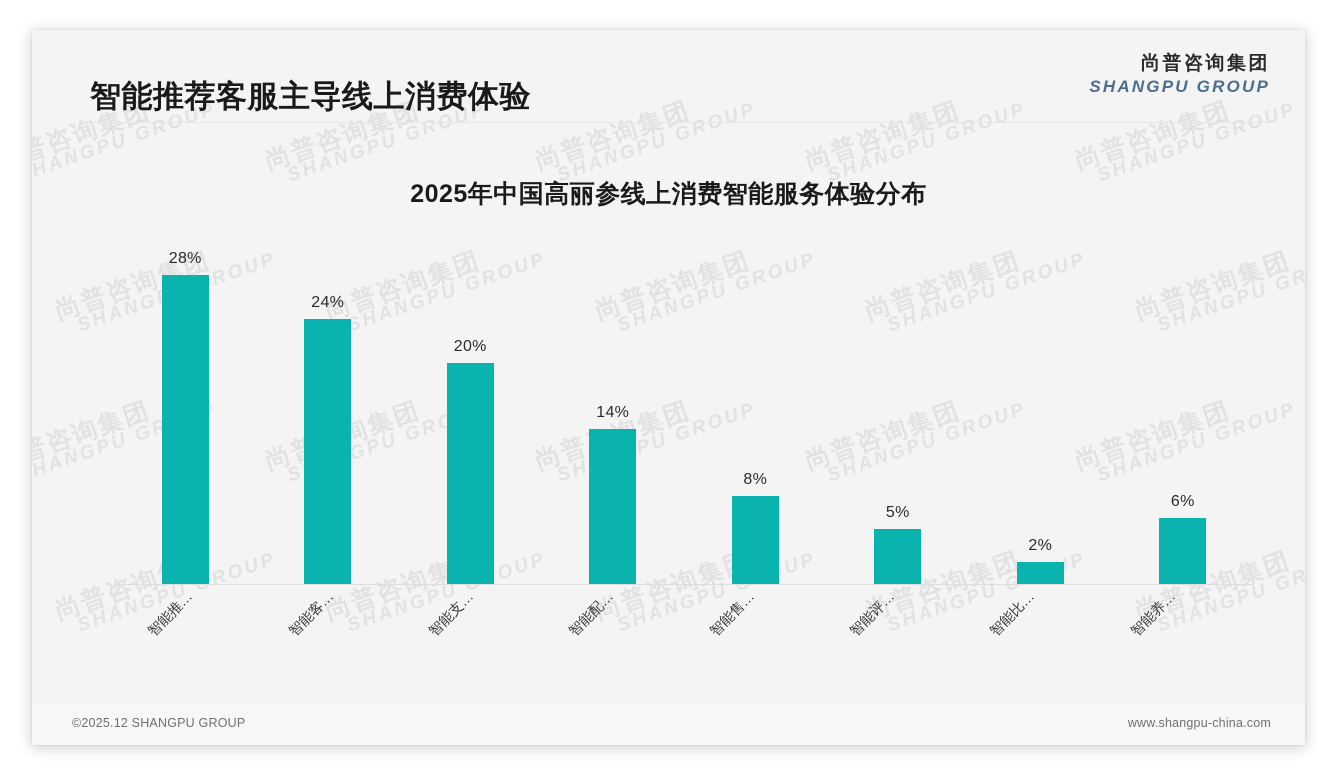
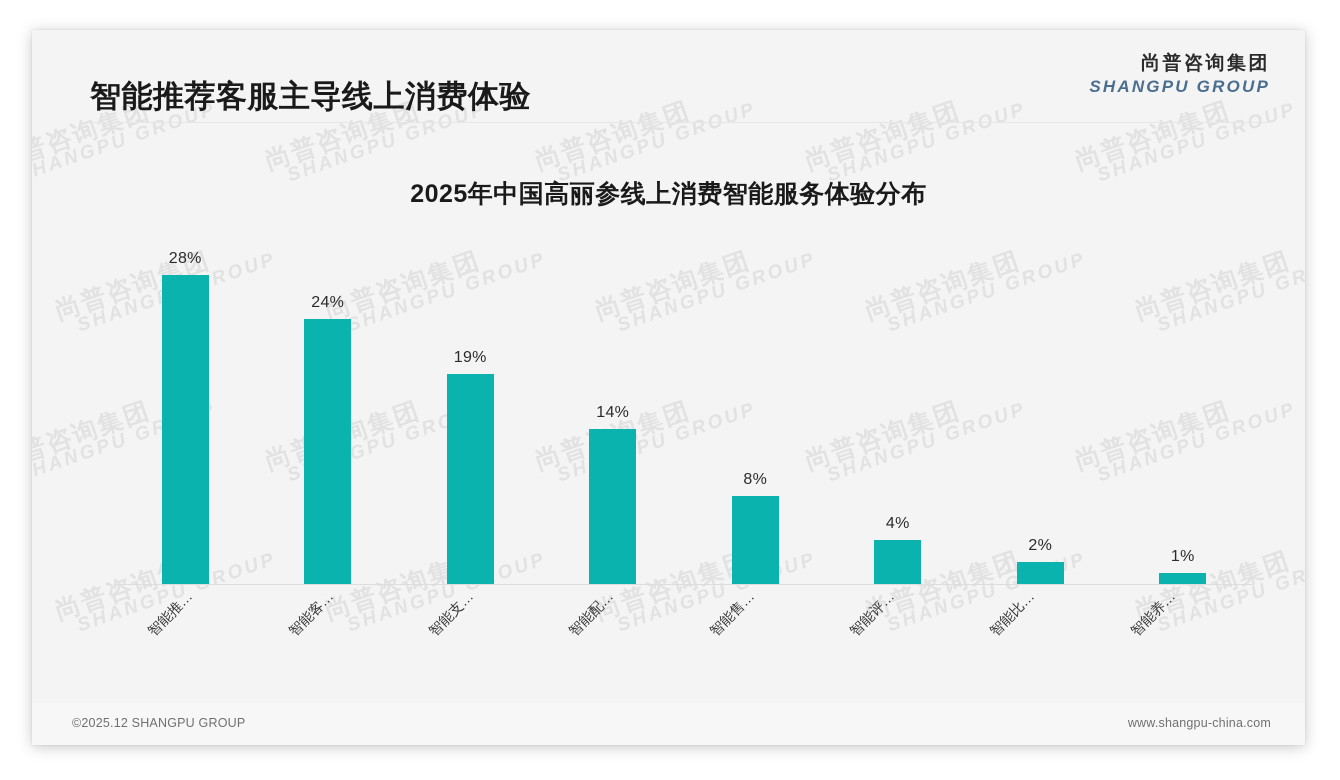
智能支…: 20% -> 19%
智能评…: 5% -> 4%
智能养…: 6% -> 1%
